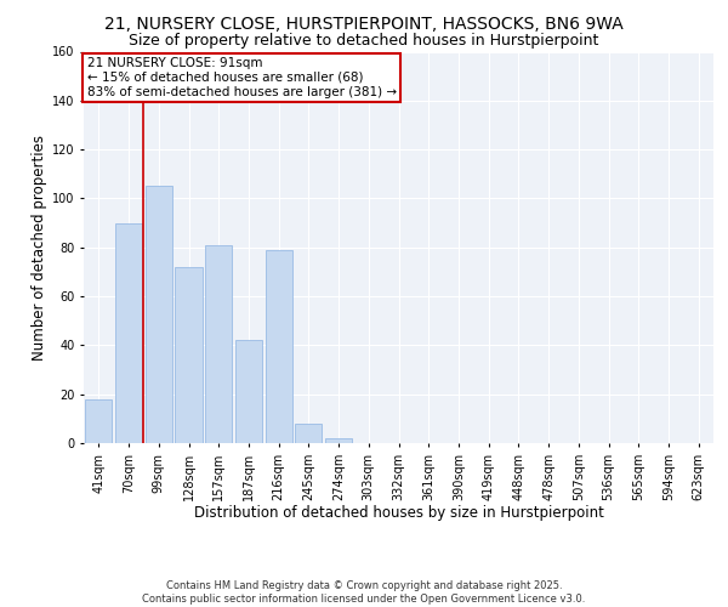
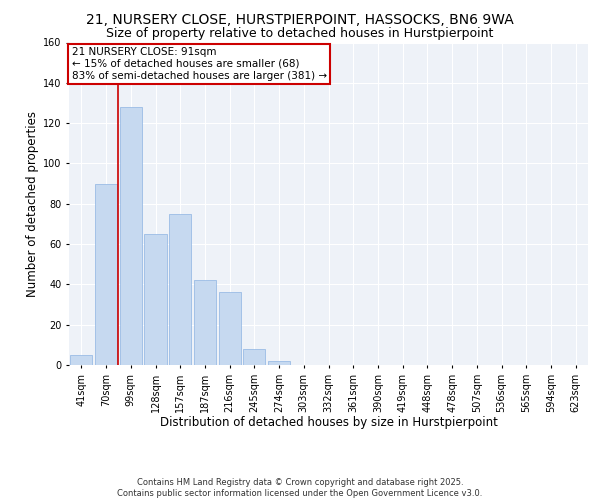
41sqm: 18 -> 5
99sqm: 105 -> 128
128sqm: 72 -> 65
157sqm: 81 -> 75
216sqm: 79 -> 36
